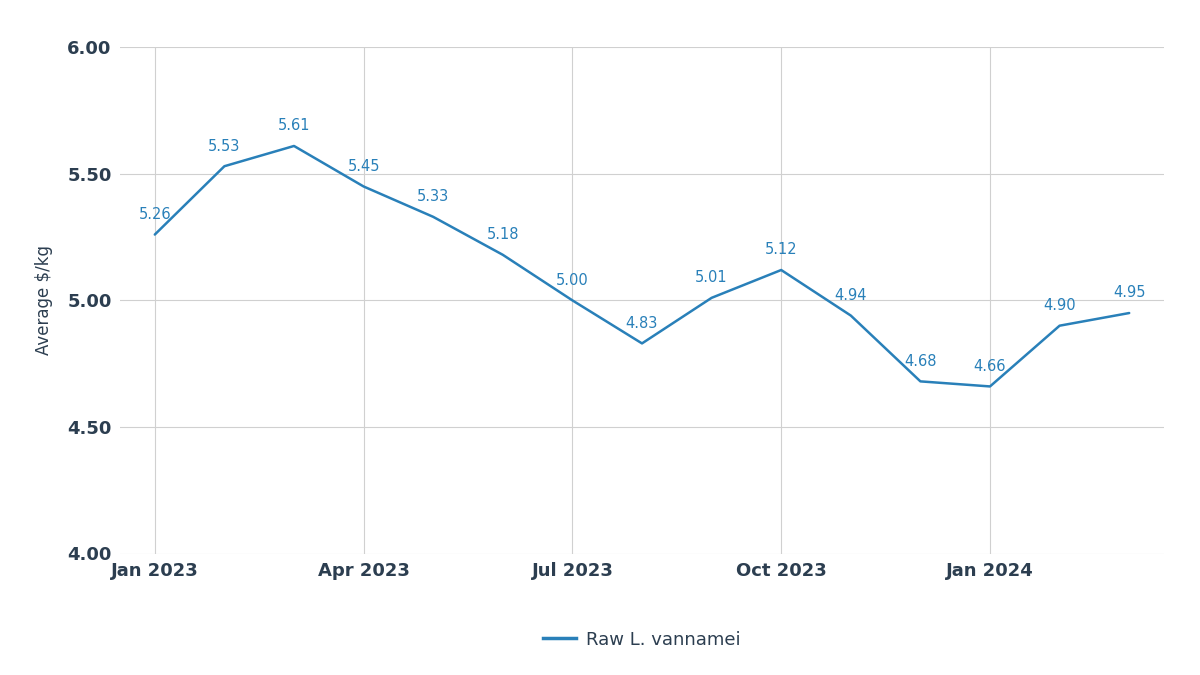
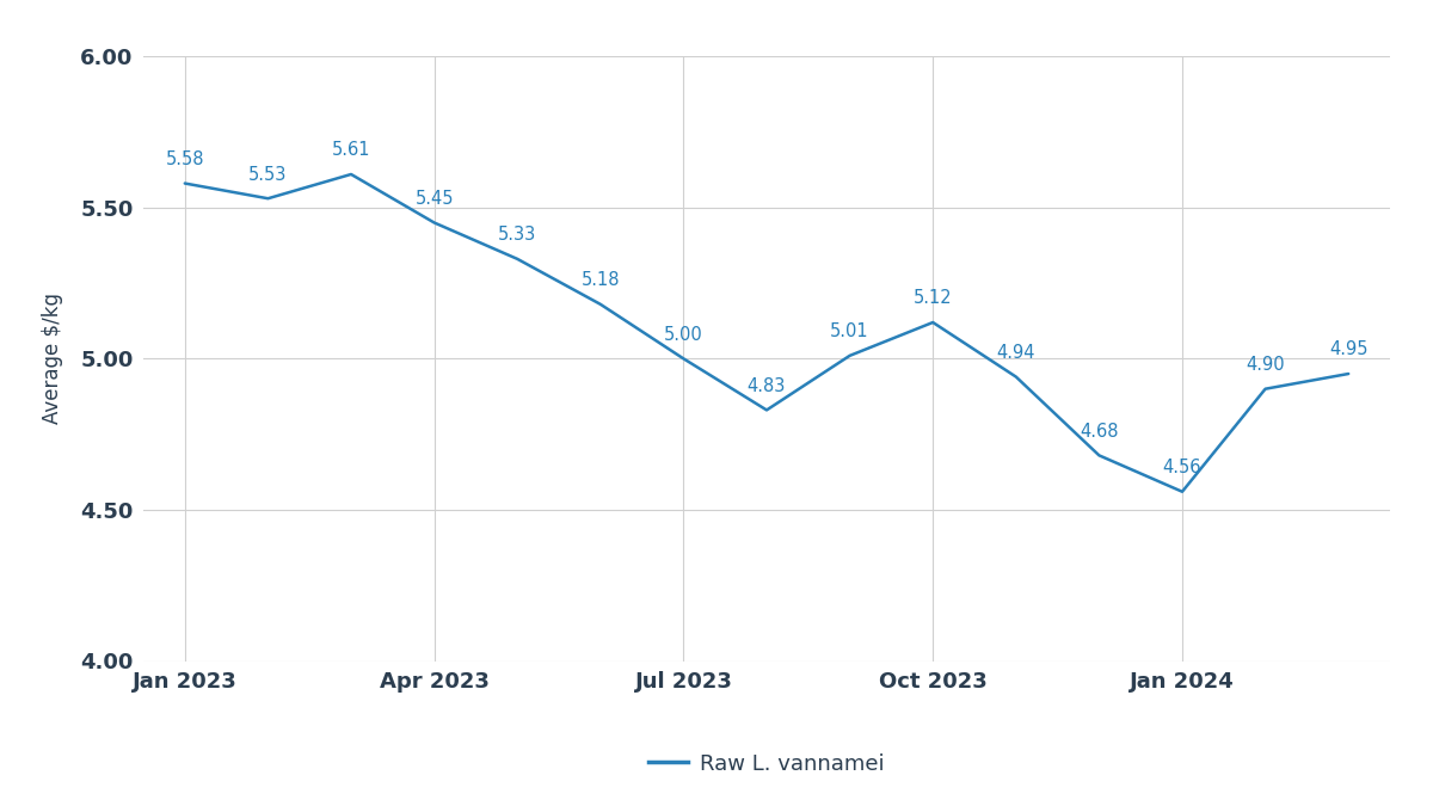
Jan 2023: 5.26 -> 5.58
Jan 2024: 4.66 -> 4.56
